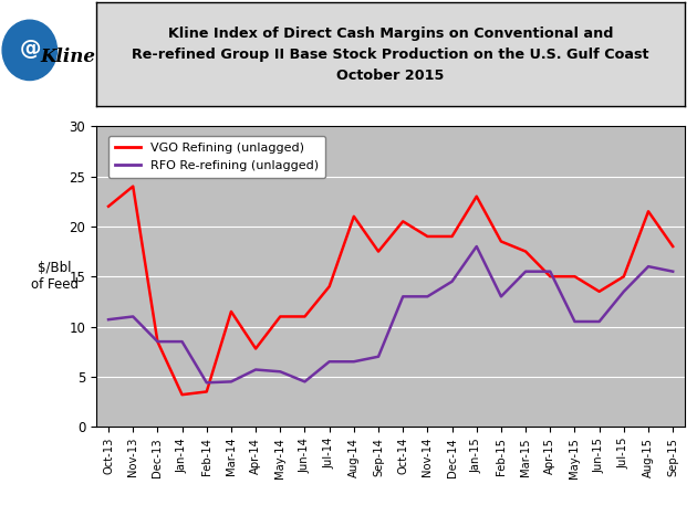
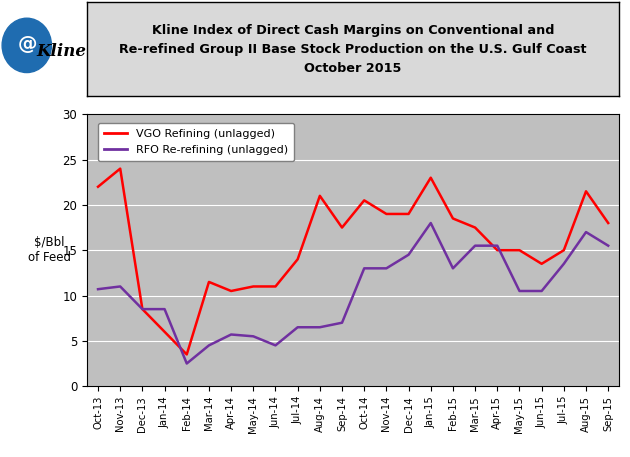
VGO Refining (unlagged)/Jan-14: 3.2 -> 6.0
RFO Re-refining (unlagged)/Feb-14: 4.4 -> 2.5
VGO Refining (unlagged)/Apr-14: 7.8 -> 10.5
RFO Re-refining (unlagged)/Aug-15: 16.0 -> 17.0
